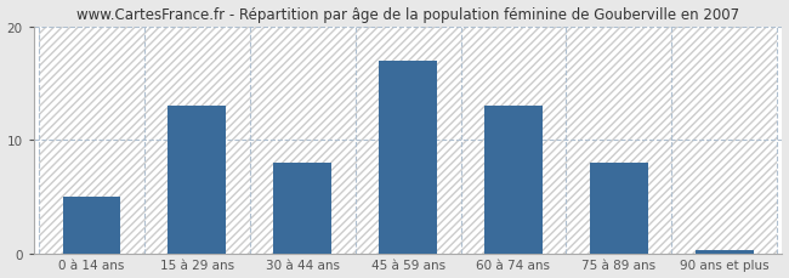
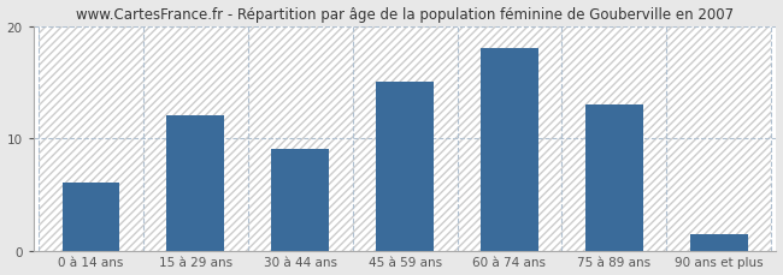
0 à 14 ans: 5.0 -> 6.0
15 à 29 ans: 13.0 -> 12.0
30 à 44 ans: 8.0 -> 9.0
45 à 59 ans: 17.0 -> 15.0
60 à 74 ans: 13.0 -> 18.0
75 à 89 ans: 8.0 -> 13.0
90 ans et plus: 0.3 -> 1.4
